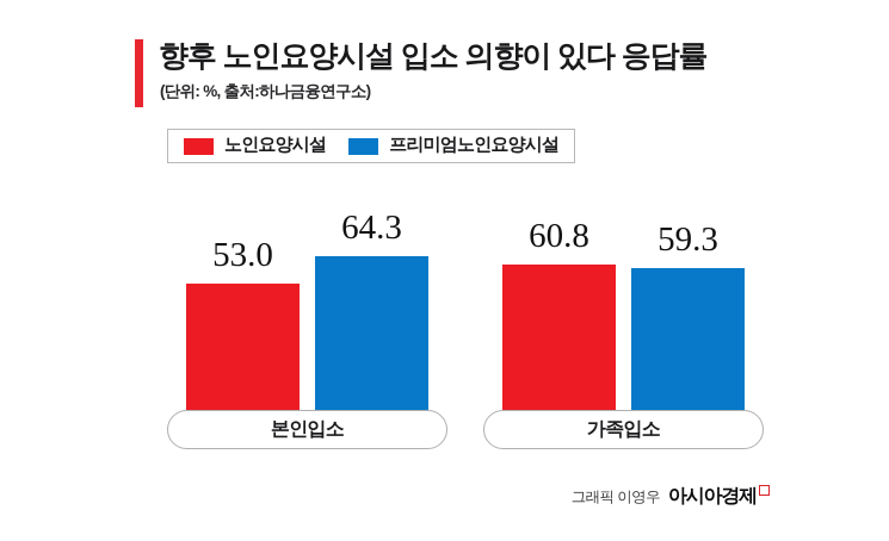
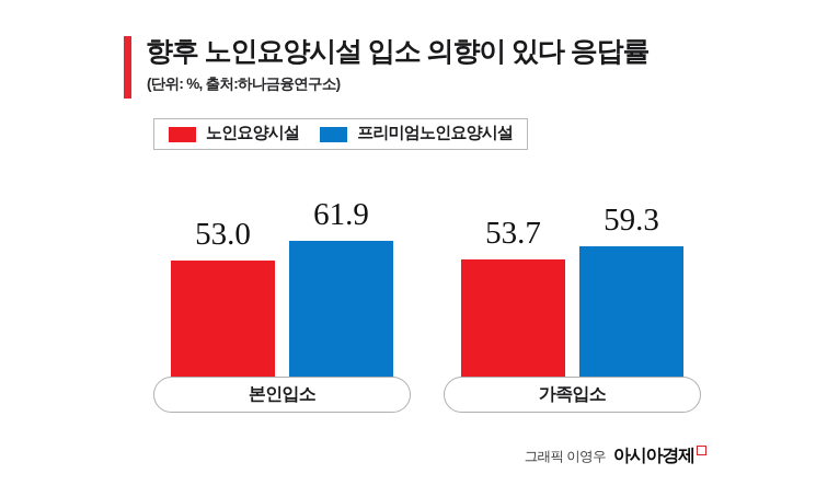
프리미엄노인요양시설/본인입소: 64.3 -> 61.9
노인요양시설/가족입소: 60.8 -> 53.7
